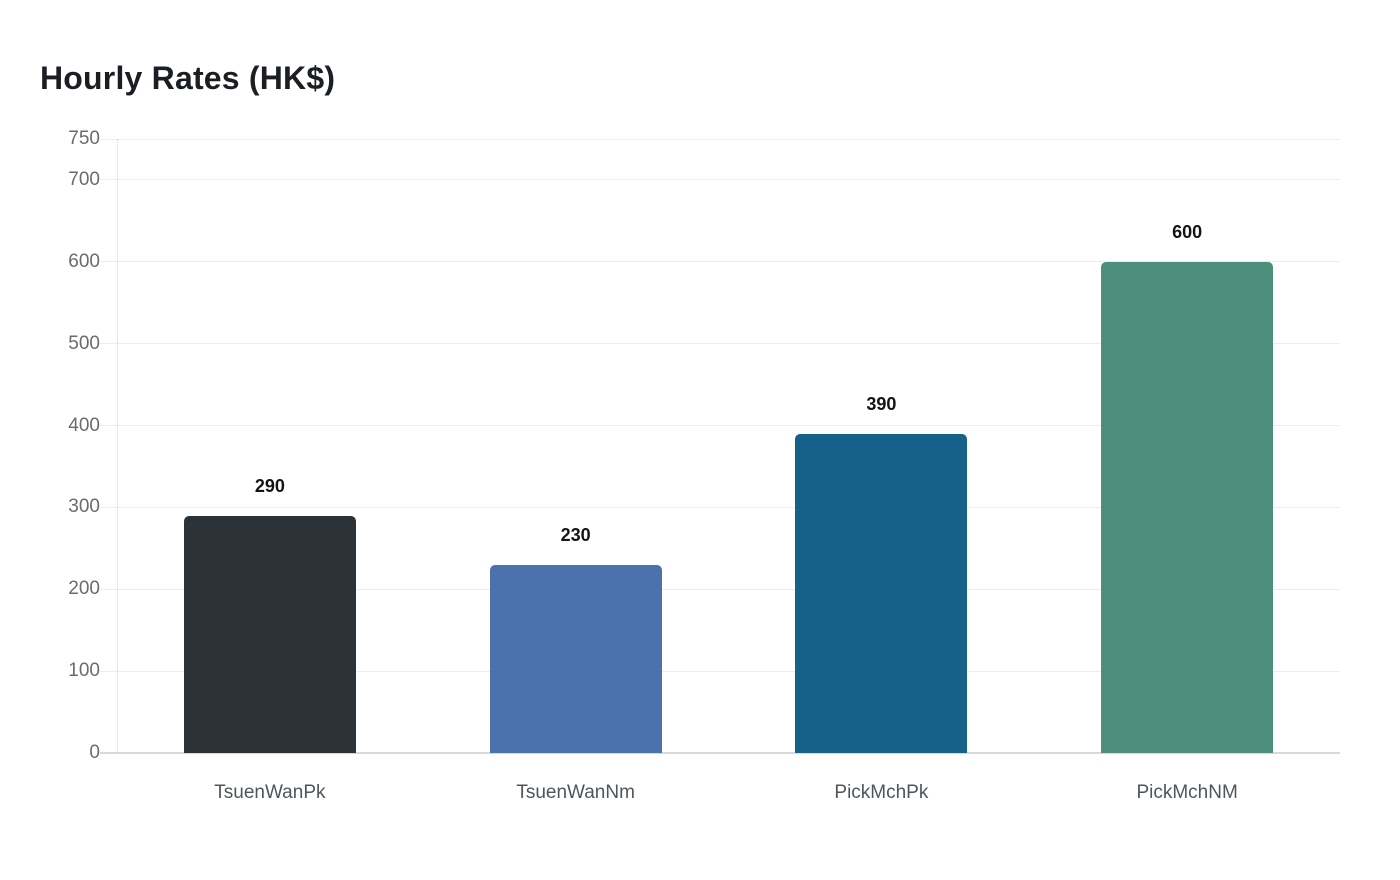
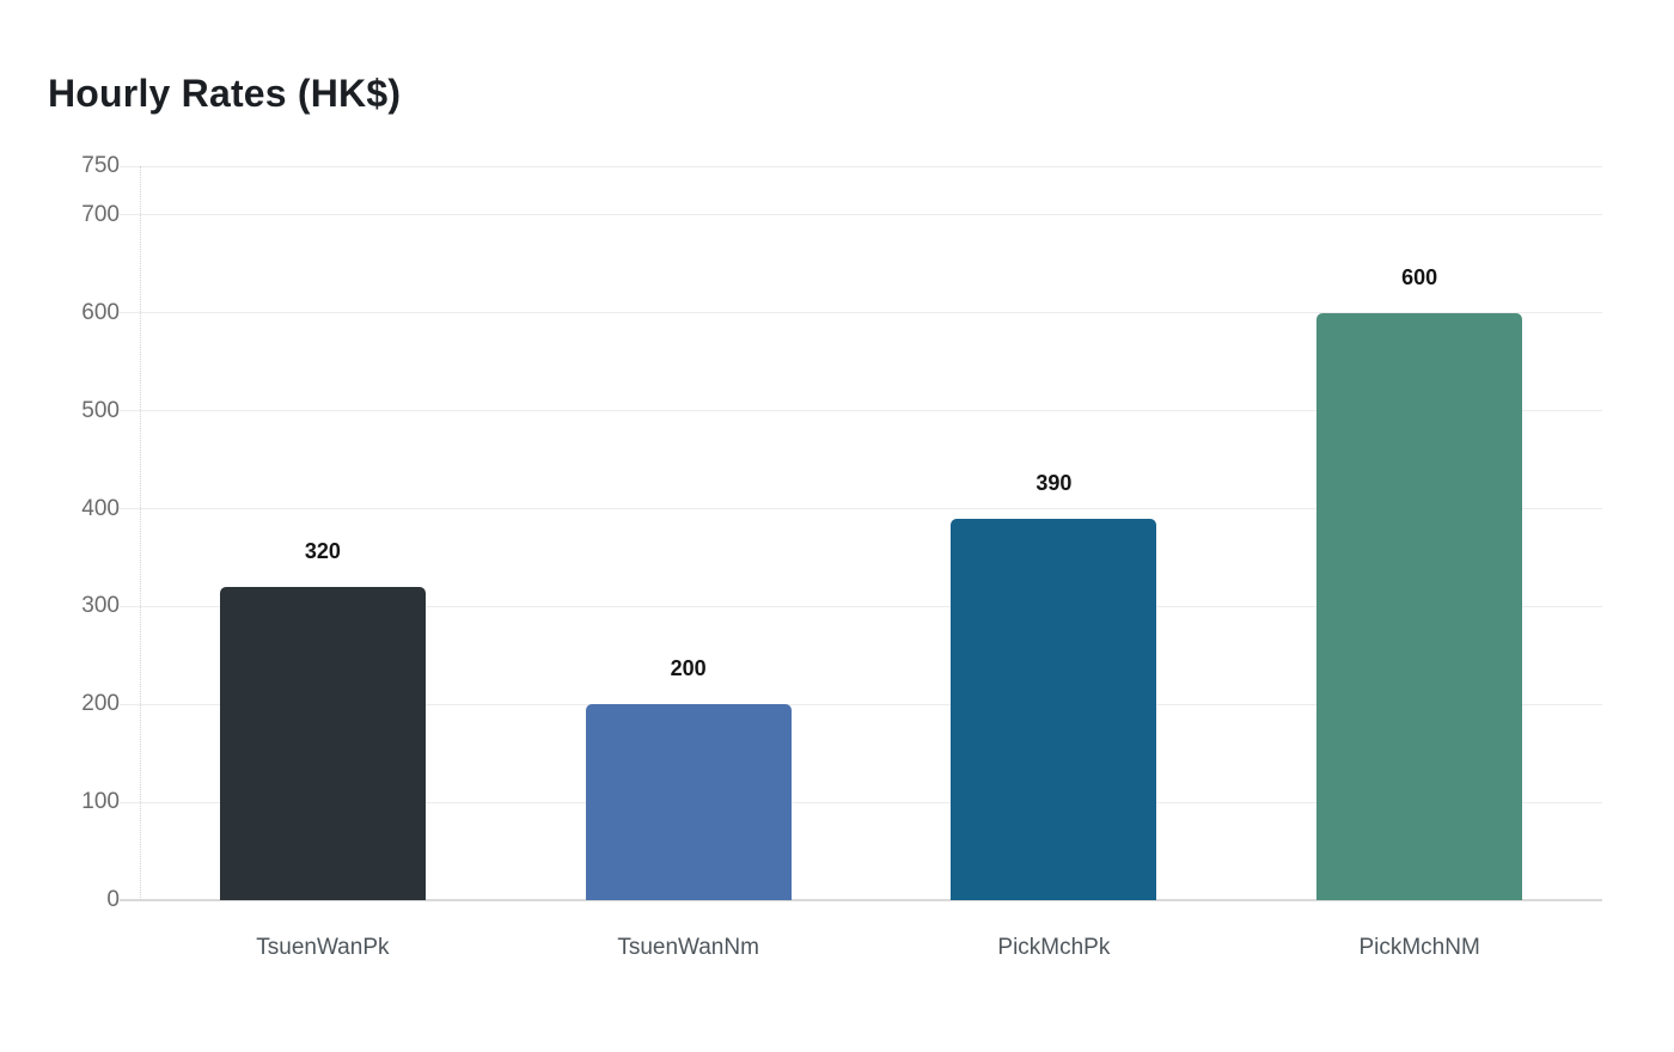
TsuenWanPk: 290 -> 320
TsuenWanNm: 230 -> 200
